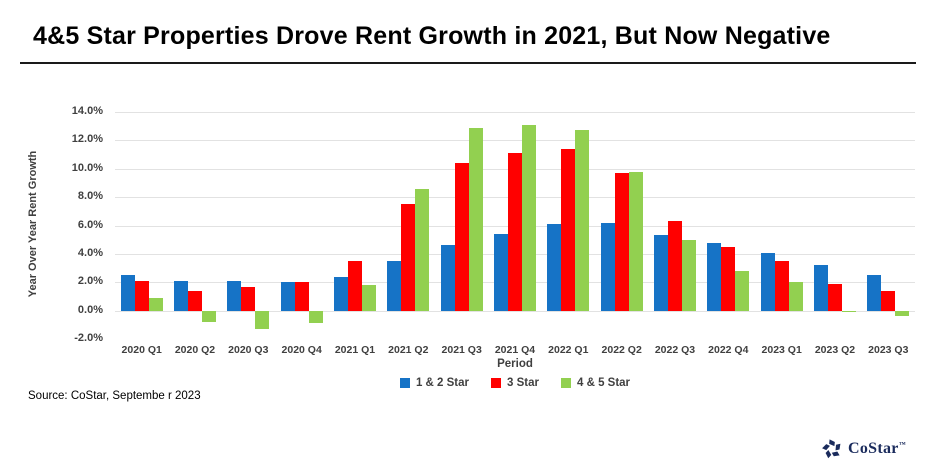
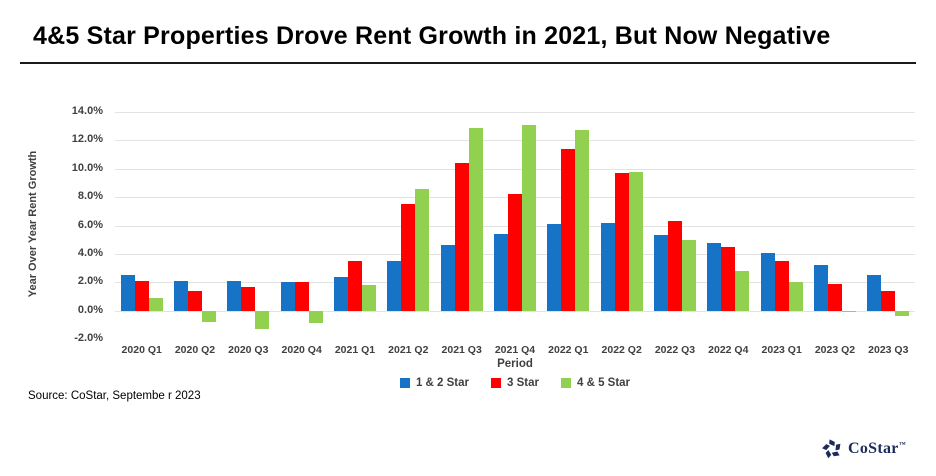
3 Star/2021 Q4: 11.1% -> 8.2%
